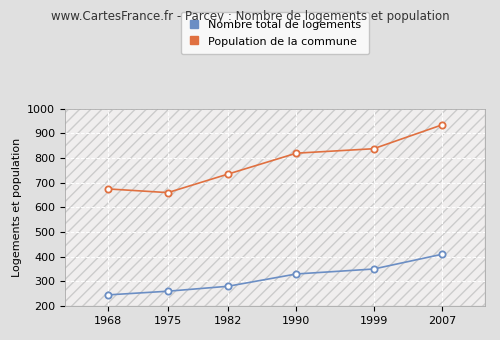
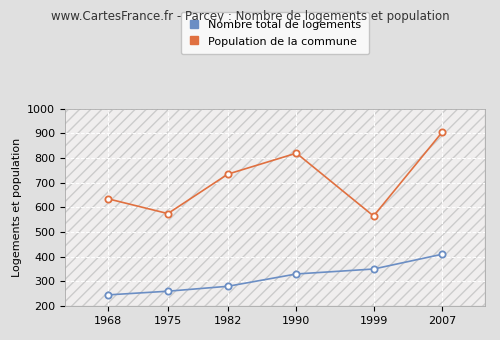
Population de la commune/1968: 675 -> 635
Population de la commune/1975: 660 -> 575
Population de la commune/1999: 838 -> 565
Population de la commune/2007: 935 -> 905
